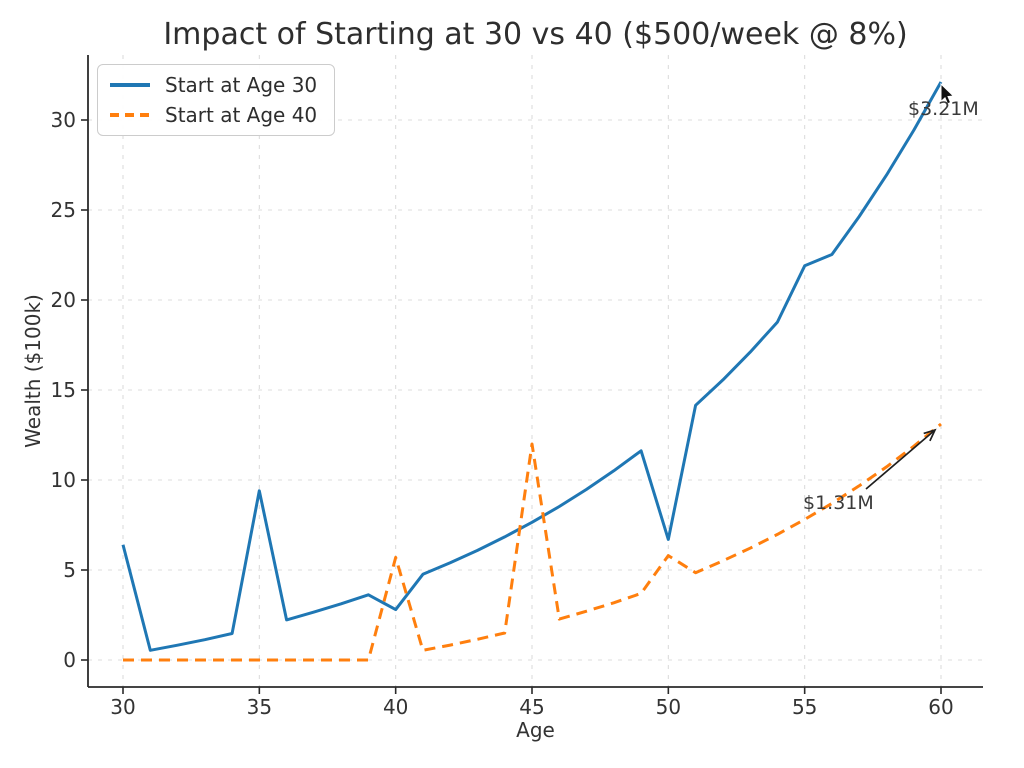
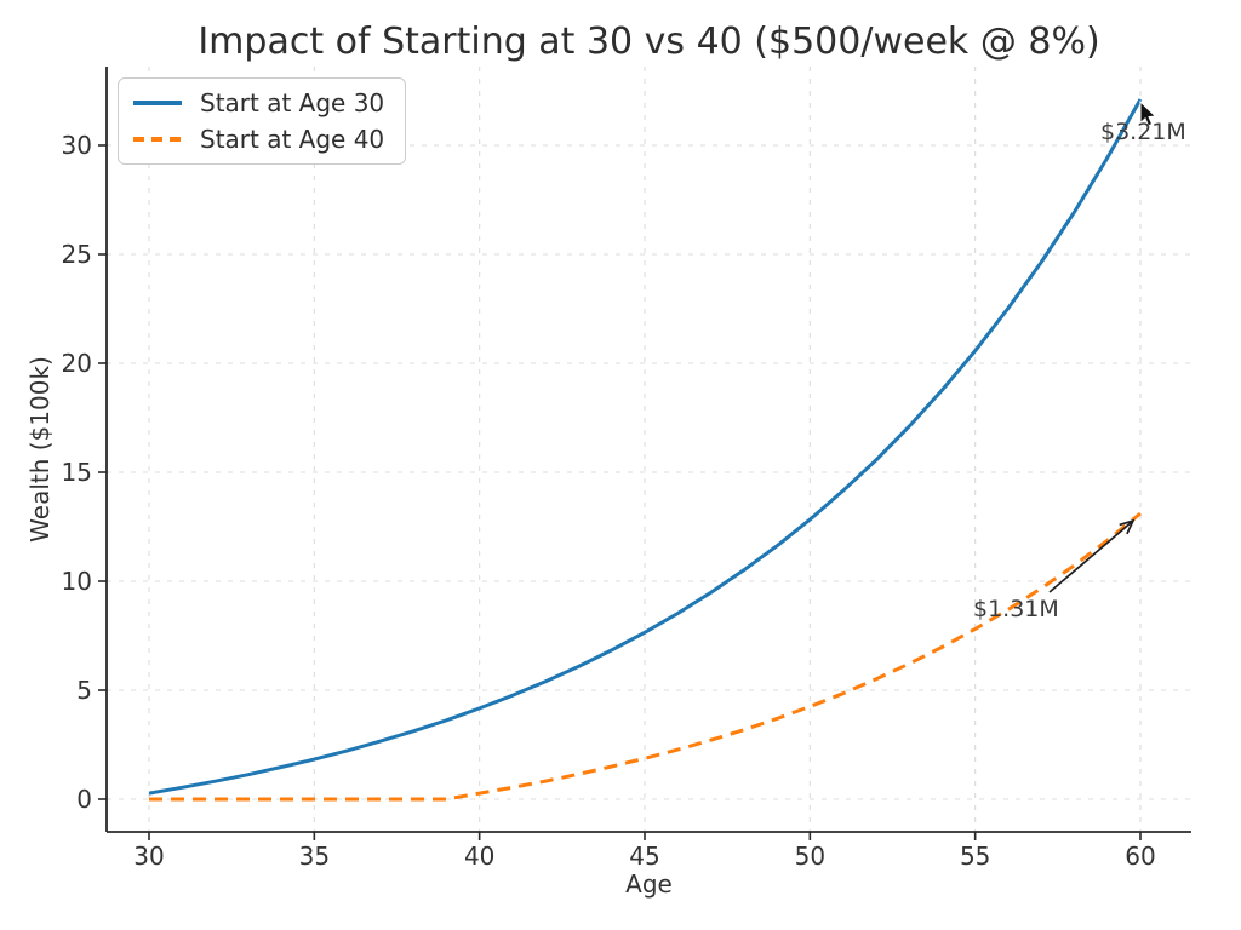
Start at Age 30/30: 6.4 -> 0.3
Start at Age 30/35: 9.4 -> 1.8
Start at Age 30/40: 2.8 -> 4.2
Start at Age 40/40: 5.7 -> 0.3
Start at Age 40/45: 12.0 -> 1.9
Start at Age 30/50: 6.7 -> 12.8
Start at Age 40/50: 5.8 -> 4.2
Start at Age 30/55: 21.9 -> 20.6
